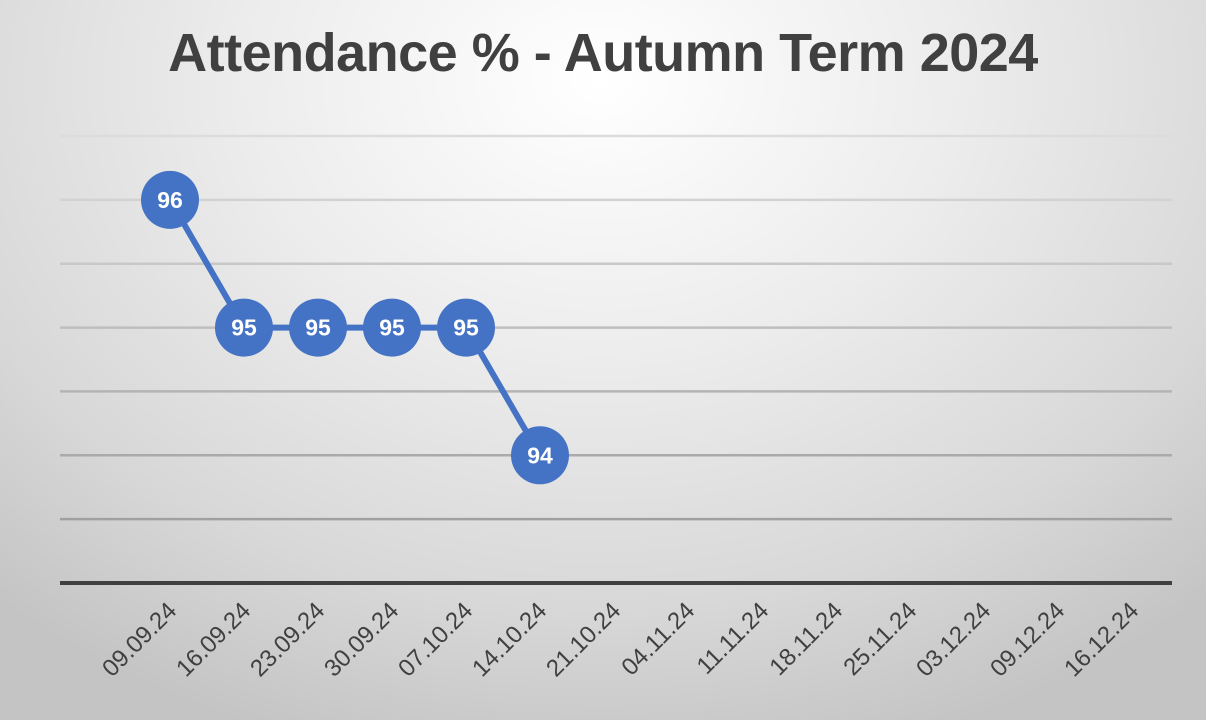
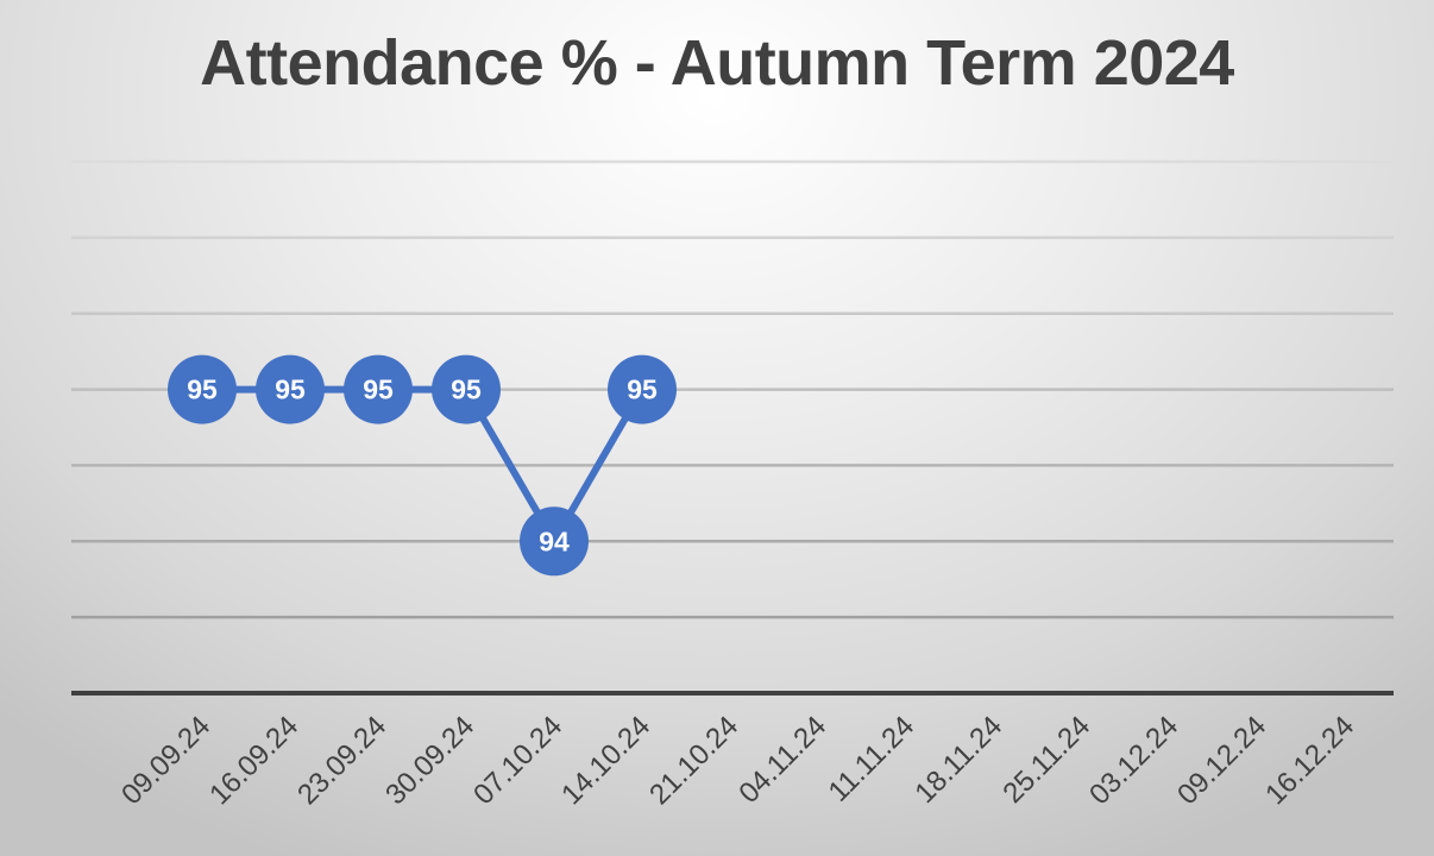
09.09.24: 96 -> 95
07.10.24: 95 -> 94
14.10.24: 94 -> 95
